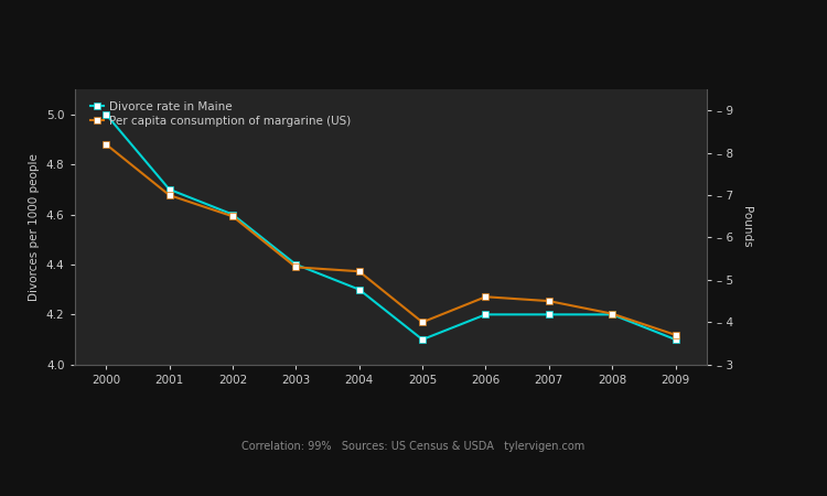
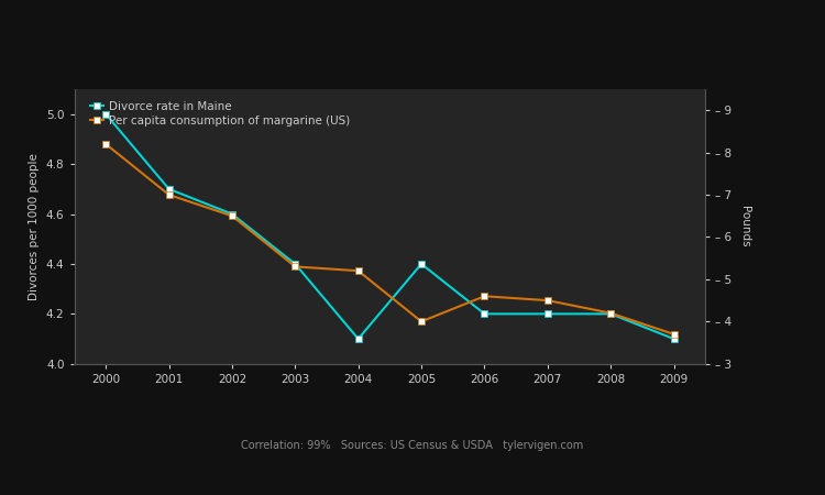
Divorce rate in Maine/2004: 4.3 -> 4.1
Divorce rate in Maine/2005: 4.1 -> 4.4
